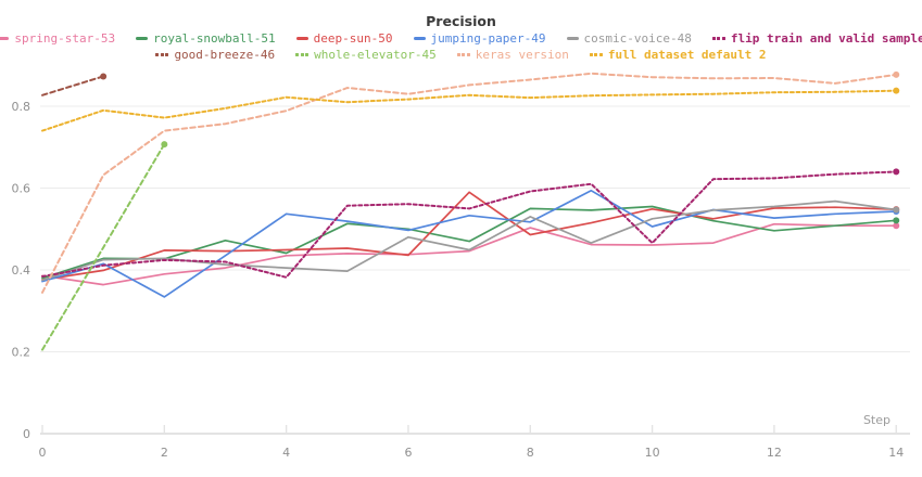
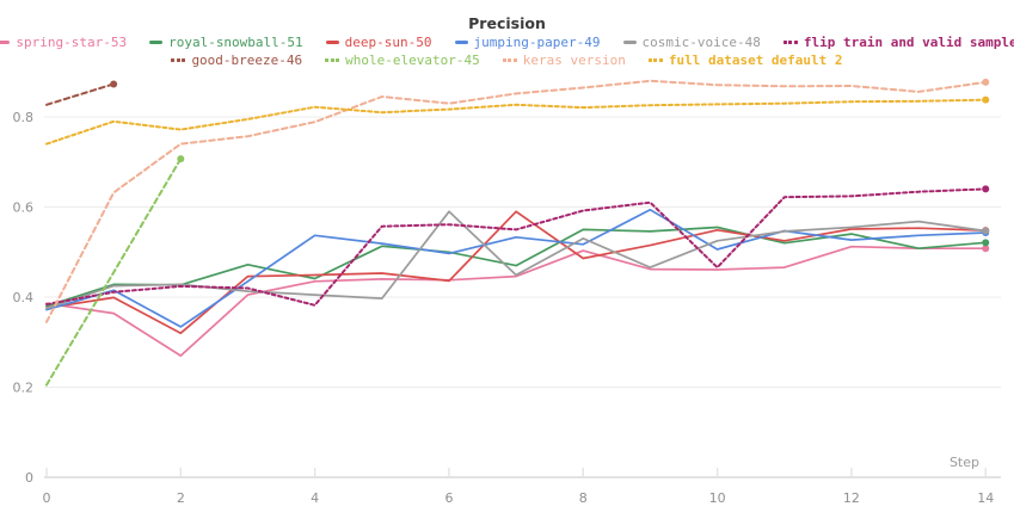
spring-star-53/2: 0.39 -> 0.27
deep-sun-50/2: 0.45 -> 0.32
cosmic-voice-48/6: 0.48 -> 0.59
royal-snowball-51/12: 0.50 -> 0.54
